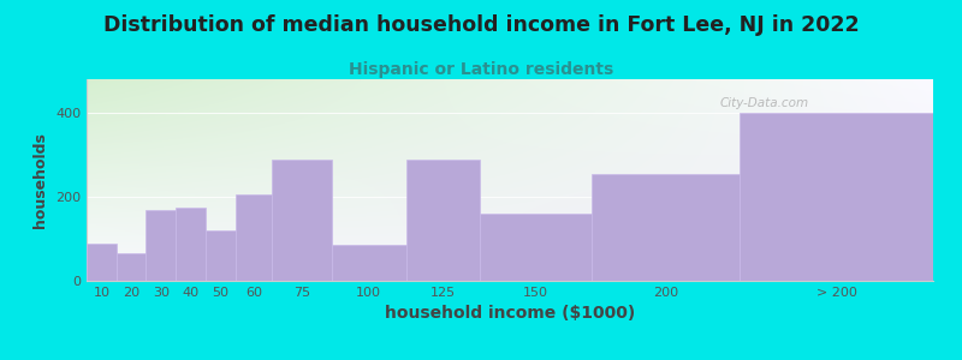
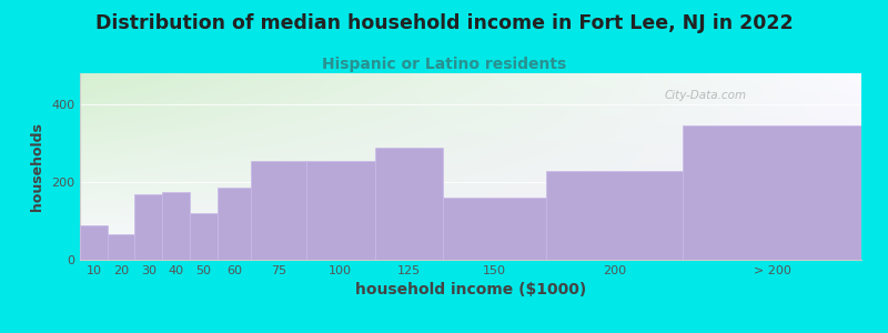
60: 205 -> 185
75: 290 -> 255
100: 85 -> 255
200: 255 -> 230
> 200: 400 -> 345
